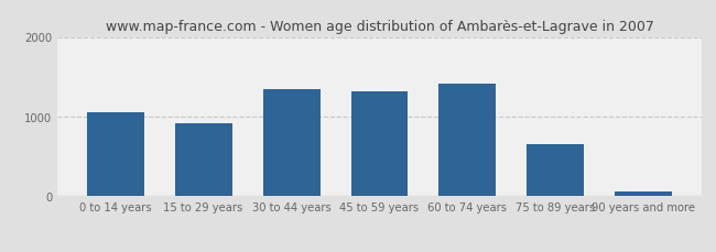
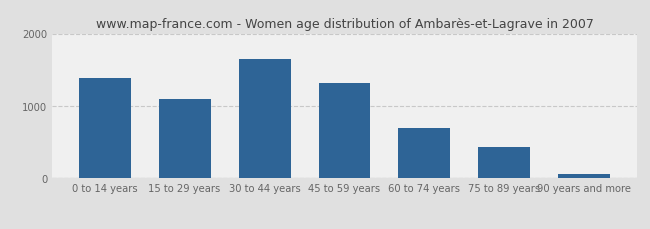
0 to 14 years: 1060 -> 1380
15 to 29 years: 920 -> 1100
30 to 44 years: 1340 -> 1650
60 to 74 years: 1420 -> 690
75 to 89 years: 660 -> 430
